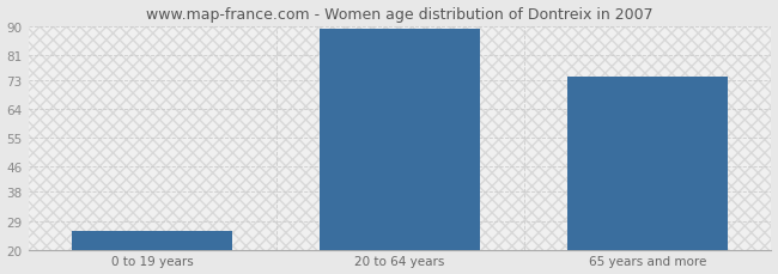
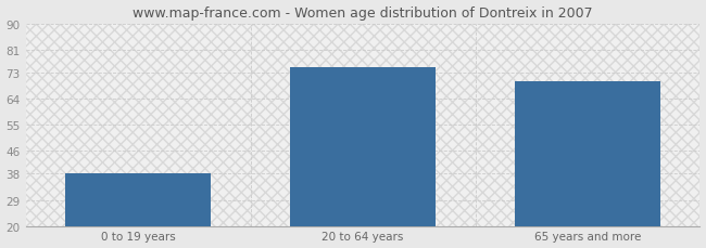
0 to 19 years: 26 -> 38
20 to 64 years: 89 -> 75
65 years and more: 74 -> 70
